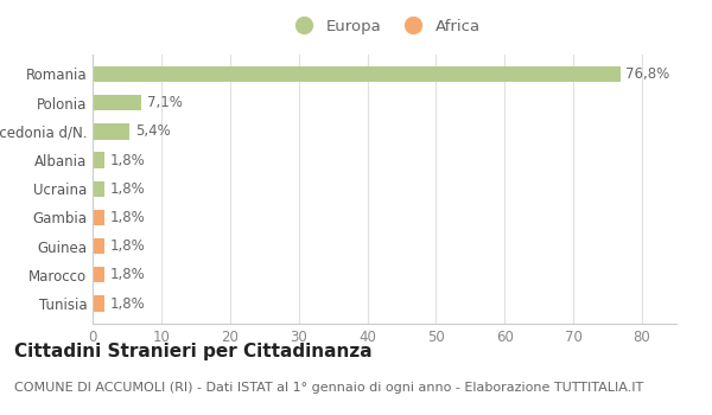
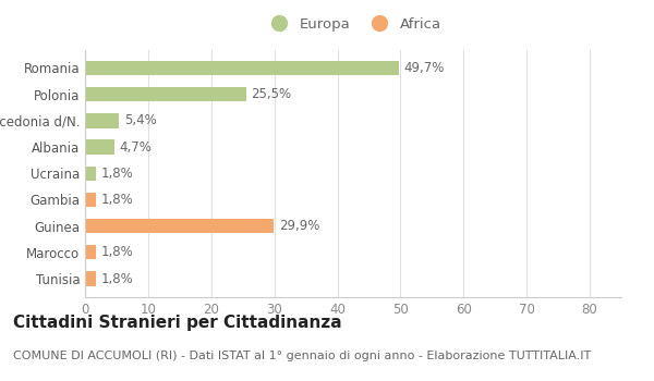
Romania: 76,8% -> 49,7%
Polonia: 7,1% -> 25,5%
Albania: 1,8% -> 4,7%
Guinea: 1,8% -> 29,9%
